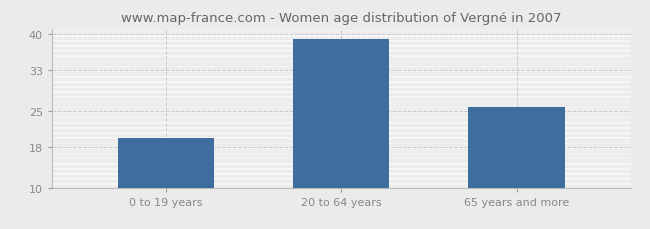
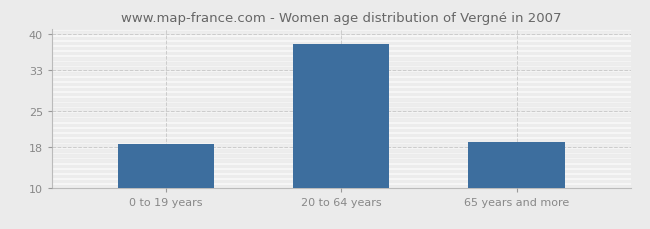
0 to 19 years: 19.6 -> 18.5
20 to 64 years: 39.0 -> 38.0
65 years and more: 25.8 -> 19.0
